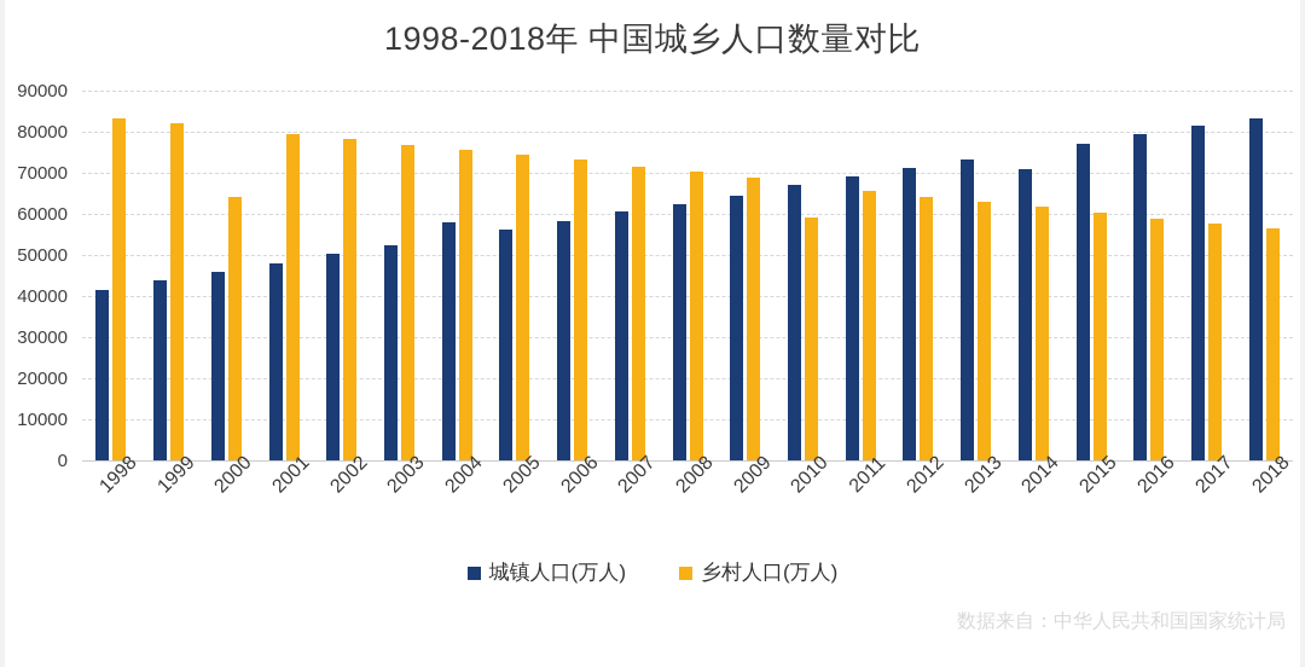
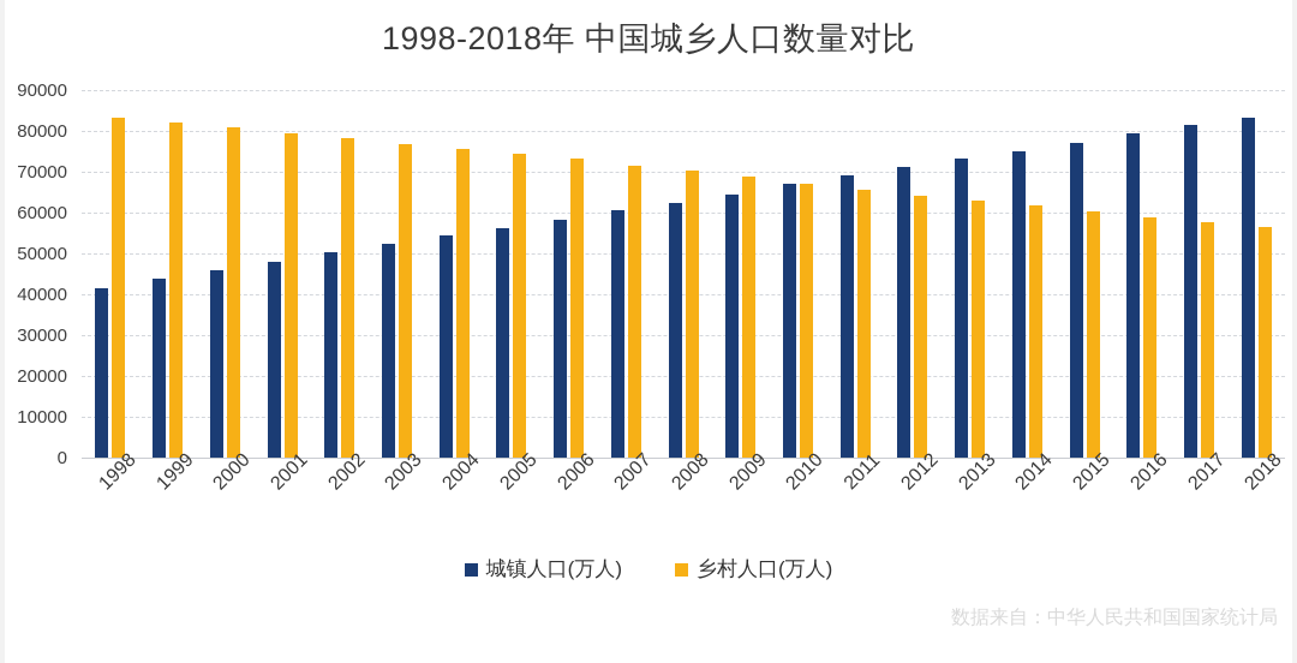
乡村人口(万人)/2000: 64000 -> 81000
城镇人口(万人)/2004: 58000 -> 54000
乡村人口(万人)/2010: 59000 -> 67000
城镇人口(万人)/2014: 71000 -> 75000
